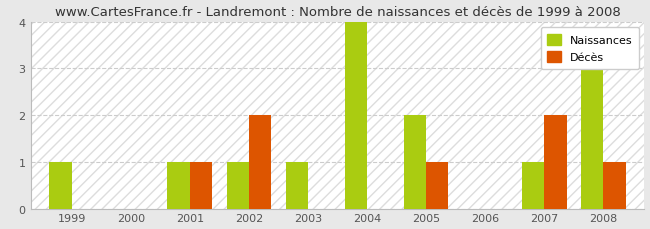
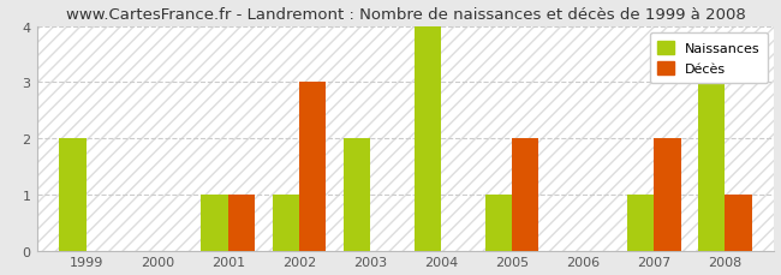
Naissances/1999: 1 -> 2
Décès/2002: 2 -> 3
Naissances/2003: 1 -> 2
Naissances/2005: 2 -> 1
Décès/2005: 1 -> 2
